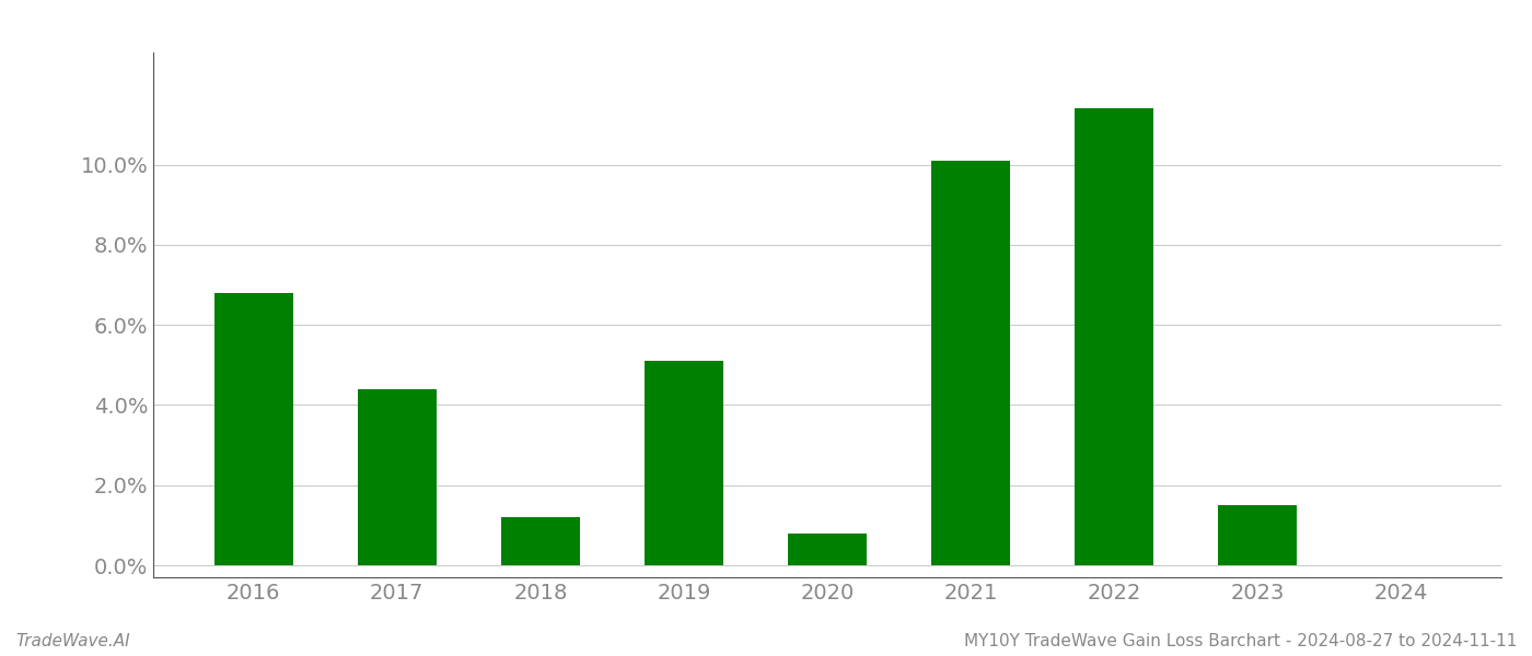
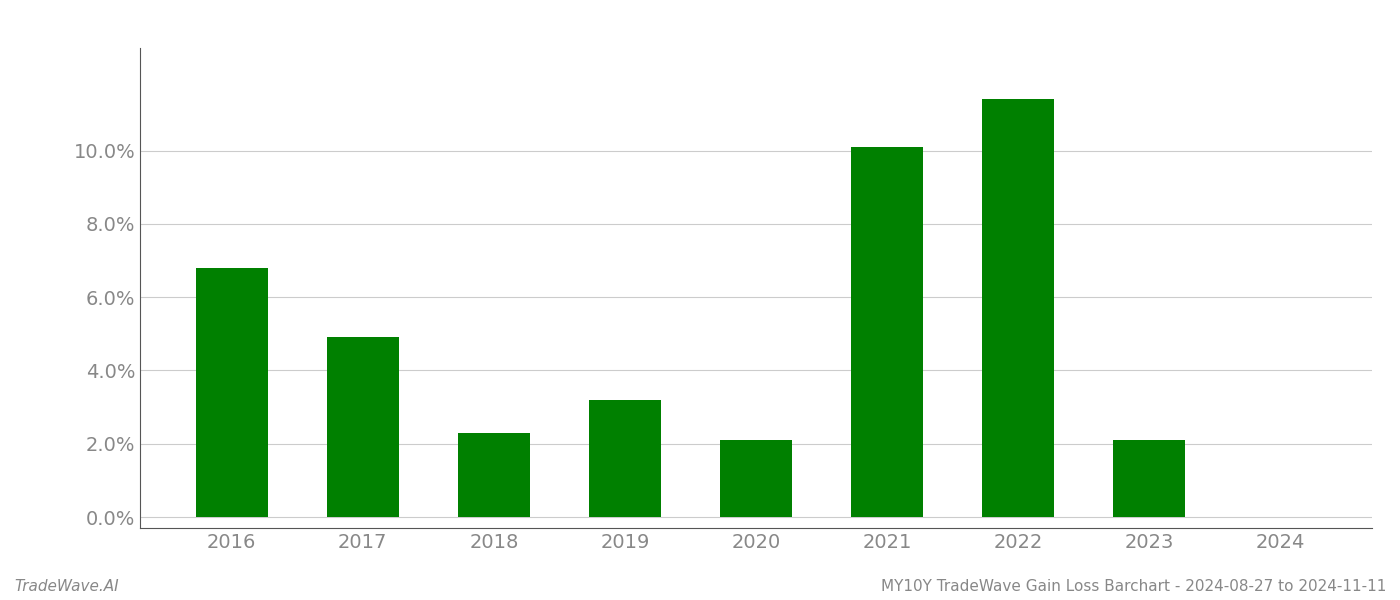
2017: 4.4% -> 4.9%
2018: 1.2% -> 2.3%
2019: 5.1% -> 3.2%
2020: 0.8% -> 2.1%
2023: 1.5% -> 2.1%
